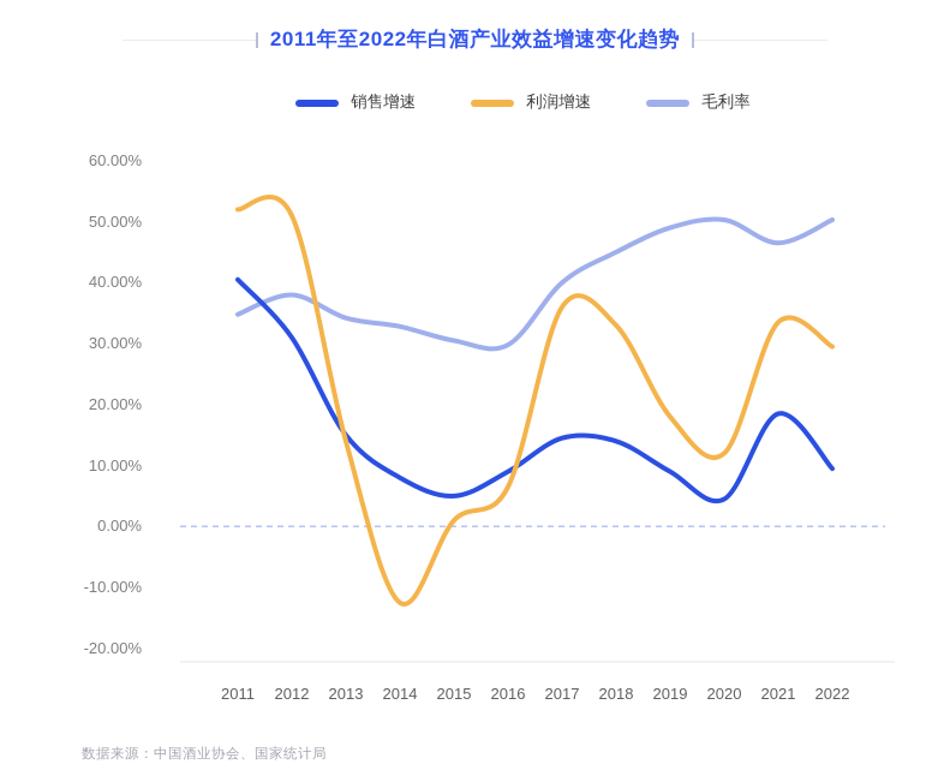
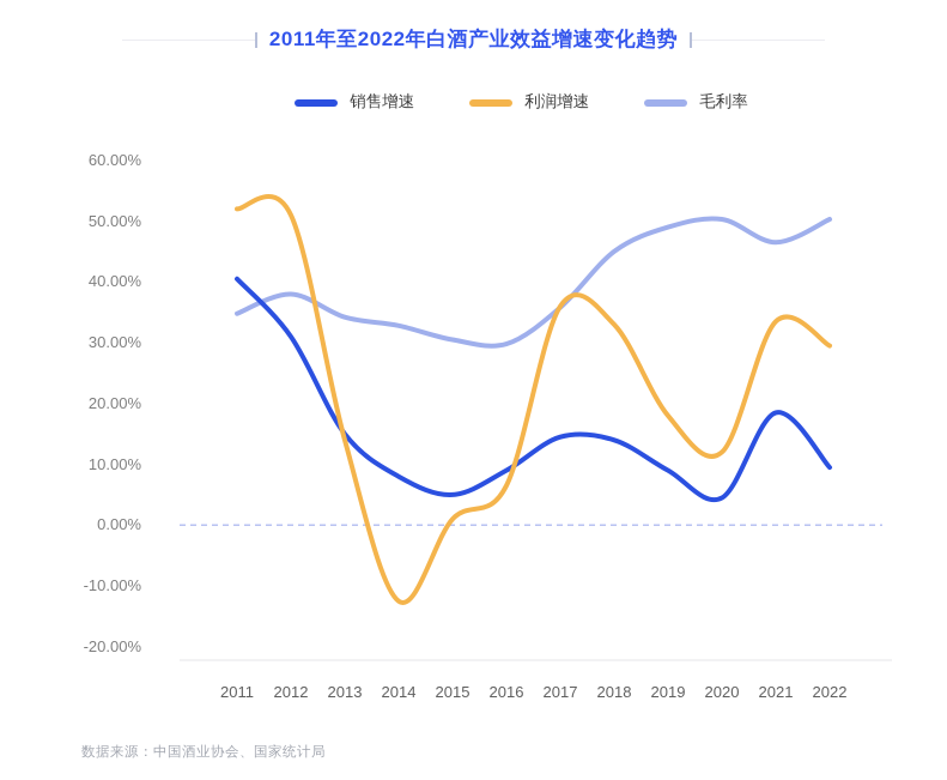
毛利率/2017: 40% -> 36%
